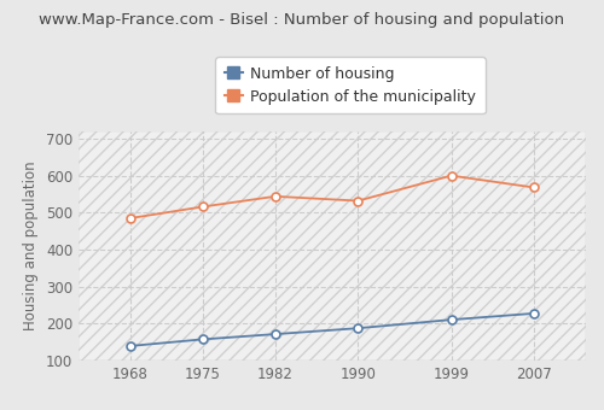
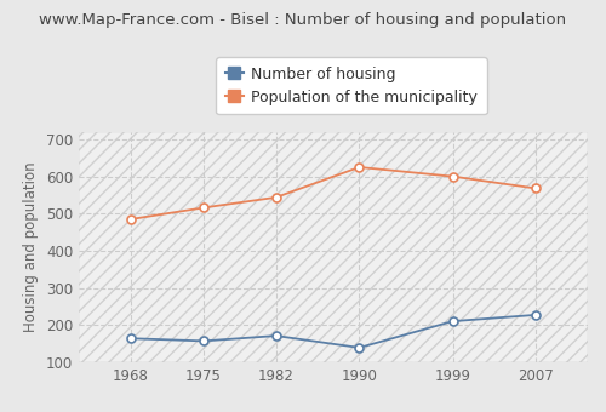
Number of housing/1968: 140 -> 165
Number of housing/1990: 188 -> 140
Population of the municipality/1990: 532 -> 625
